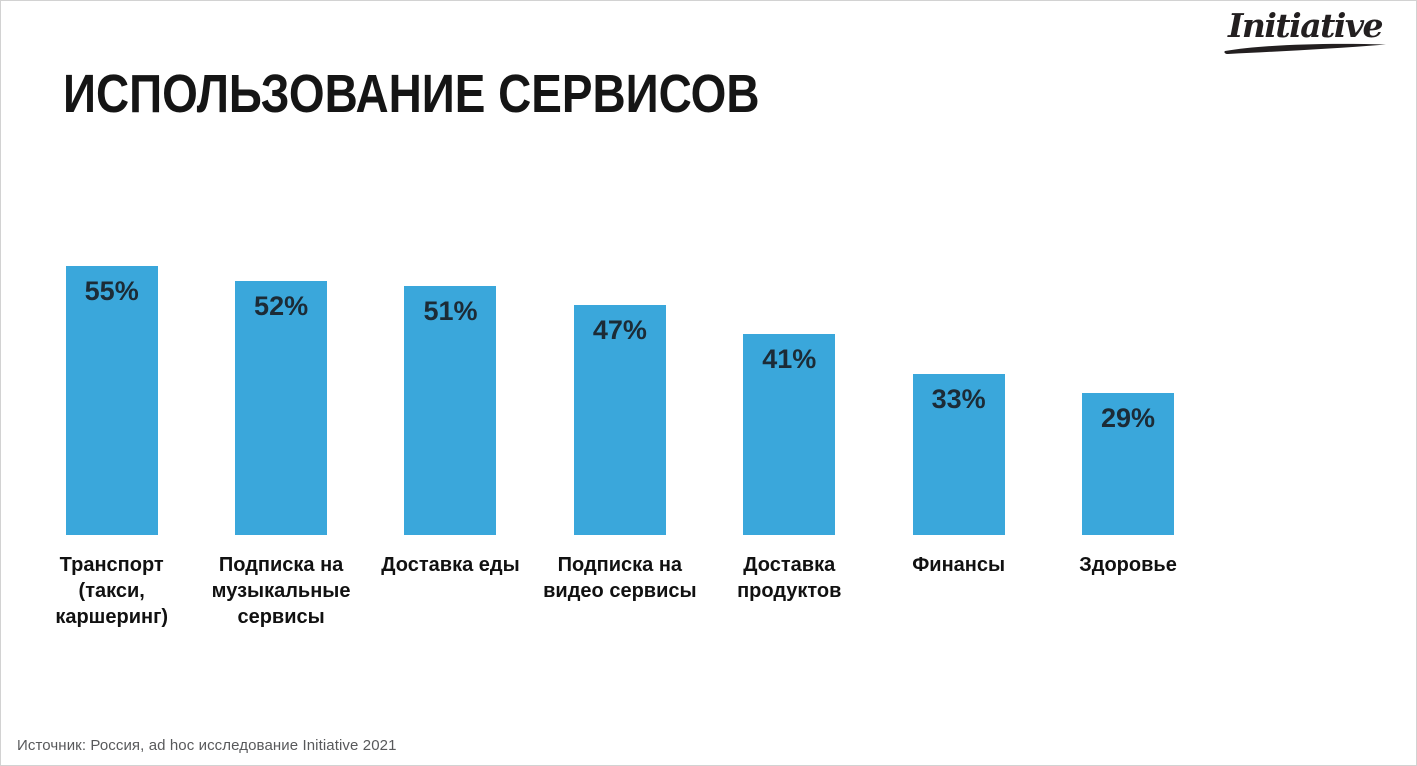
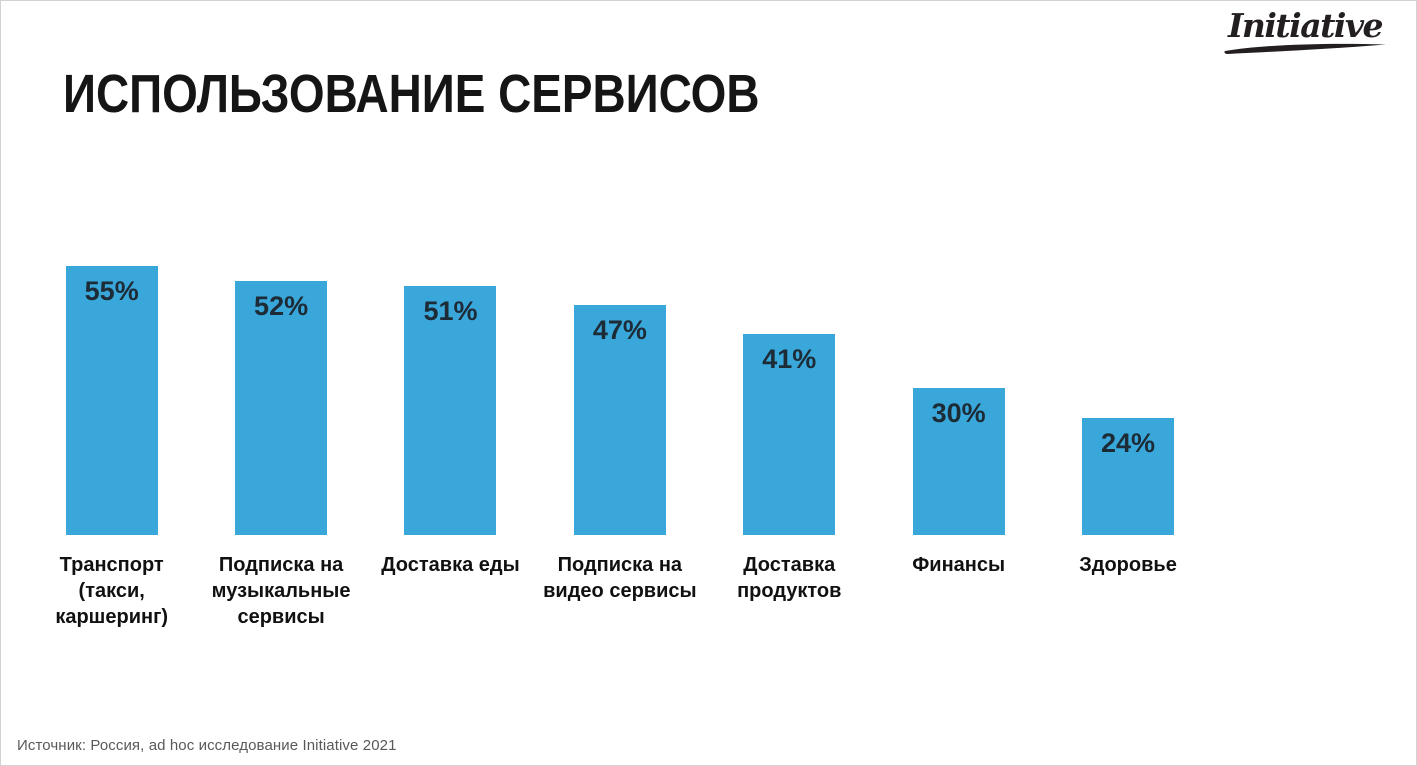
Финансы: 33% -> 30%
Здоровье: 29% -> 24%
